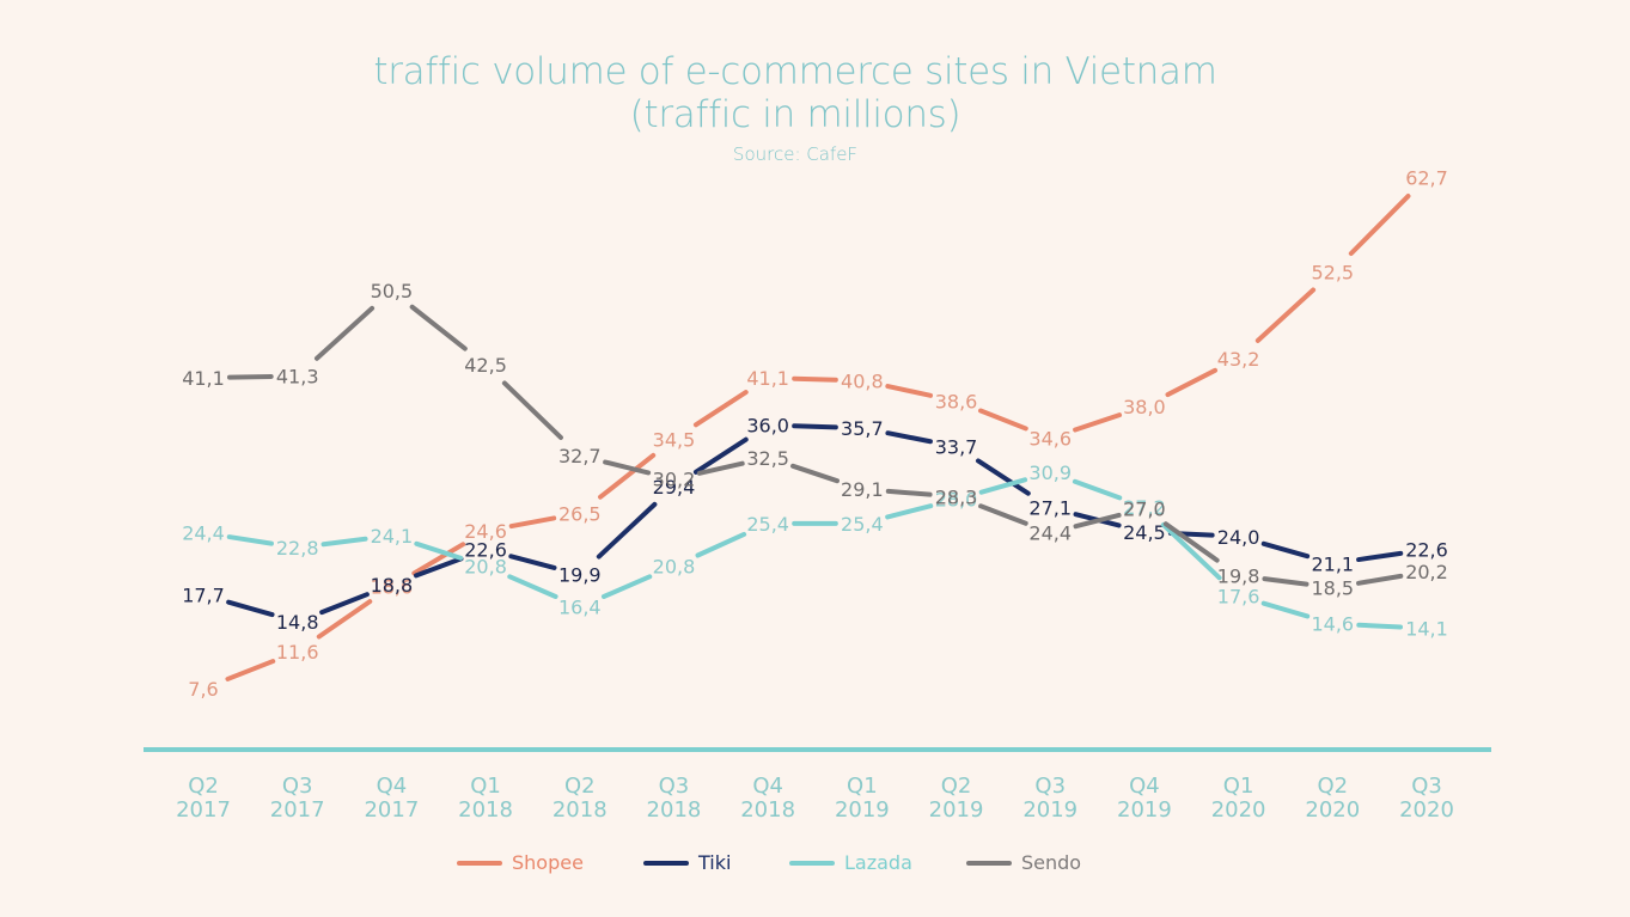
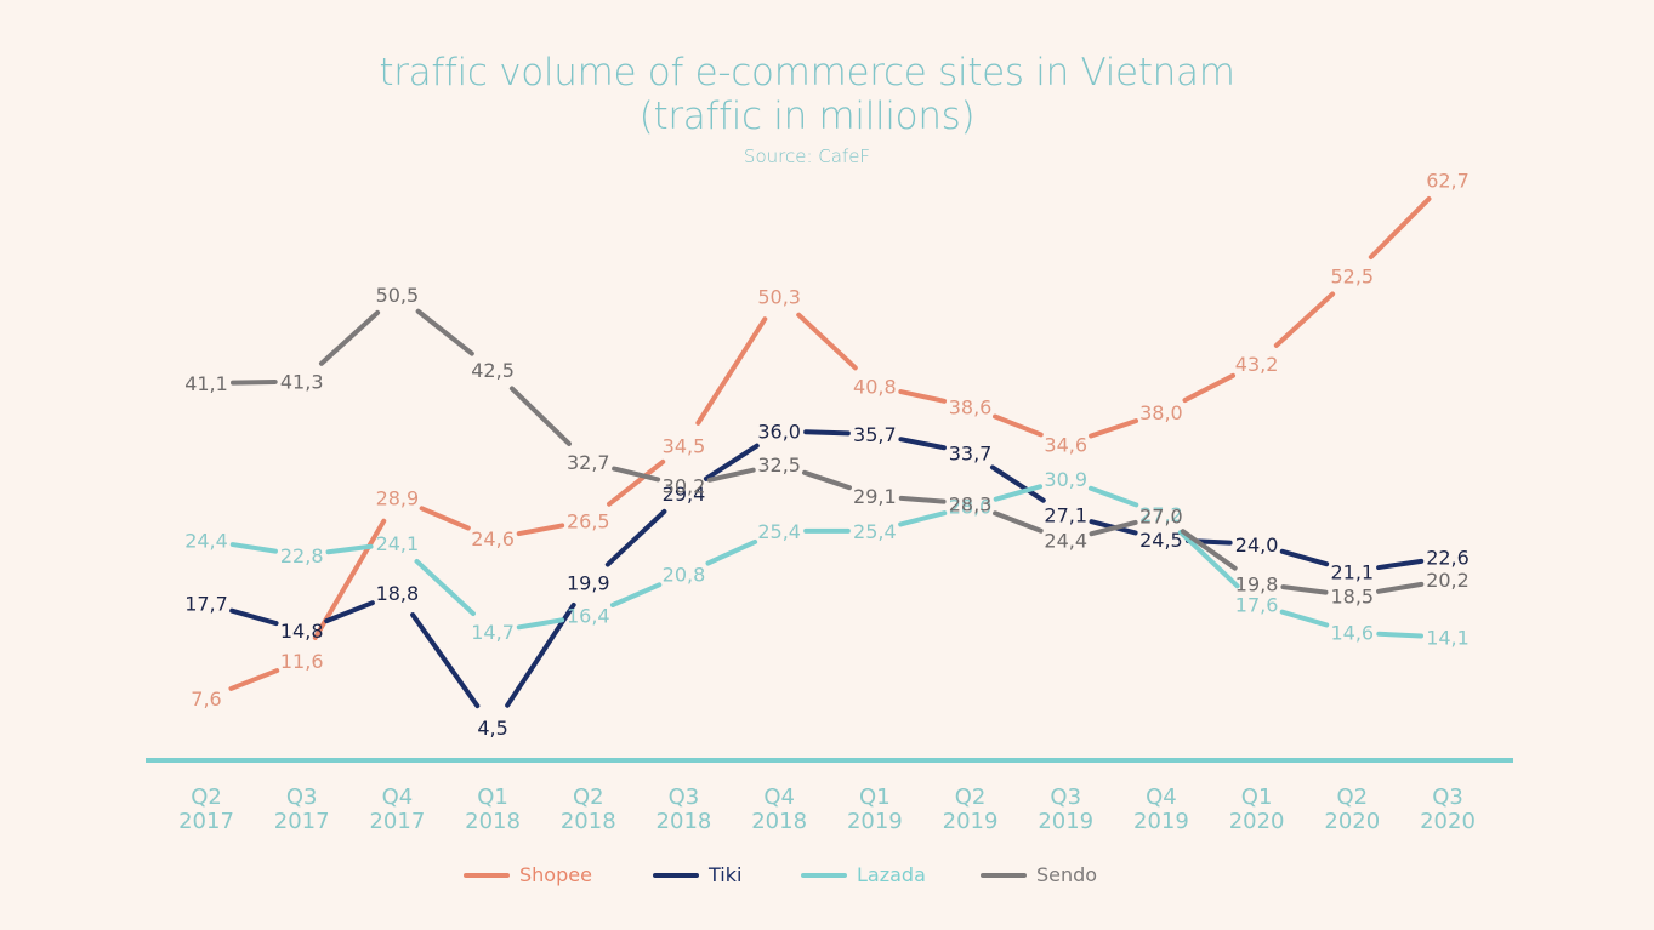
Shopee/Q4 2017: 18,6 -> 28,9
Tiki/Q1 2018: 22,6 -> 4,5
Lazada/Q1 2018: 20,8 -> 14,7
Shopee/Q4 2018: 41,1 -> 50,3
